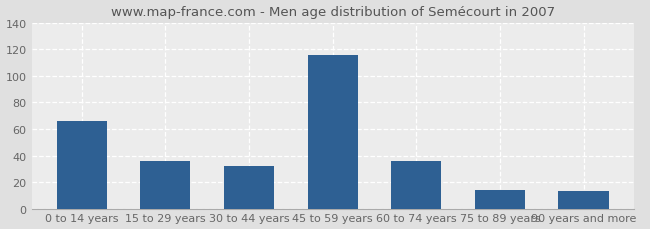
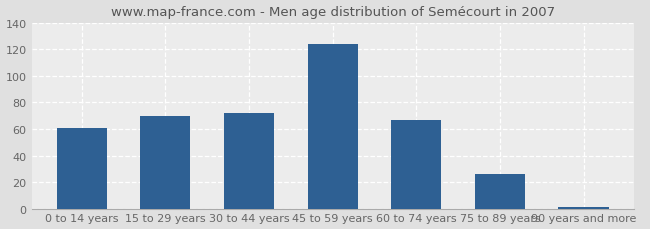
0 to 14 years: 66 -> 61
15 to 29 years: 36 -> 70
30 to 44 years: 32 -> 72
45 to 59 years: 116 -> 124
60 to 74 years: 36 -> 67
75 to 89 years: 14 -> 26
90 years and more: 13 -> 1
